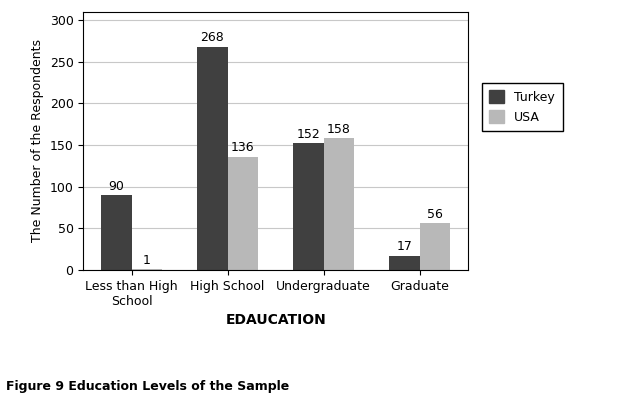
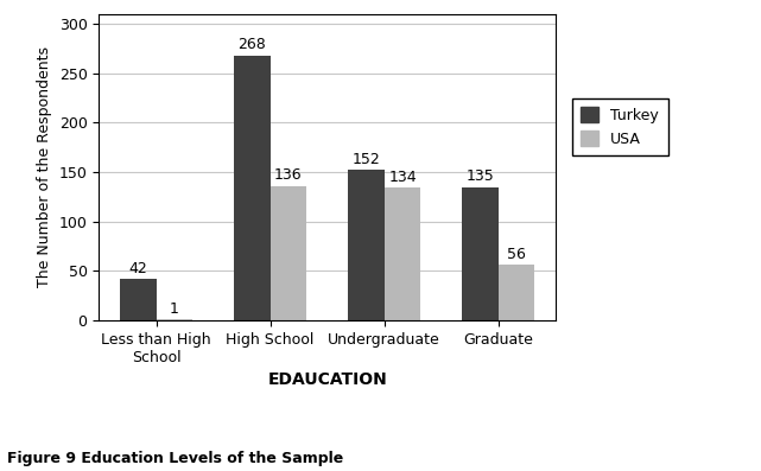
Turkey/Less than High School: 90 -> 42
USA/Undergraduate: 158 -> 134
Turkey/Graduate: 17 -> 135
